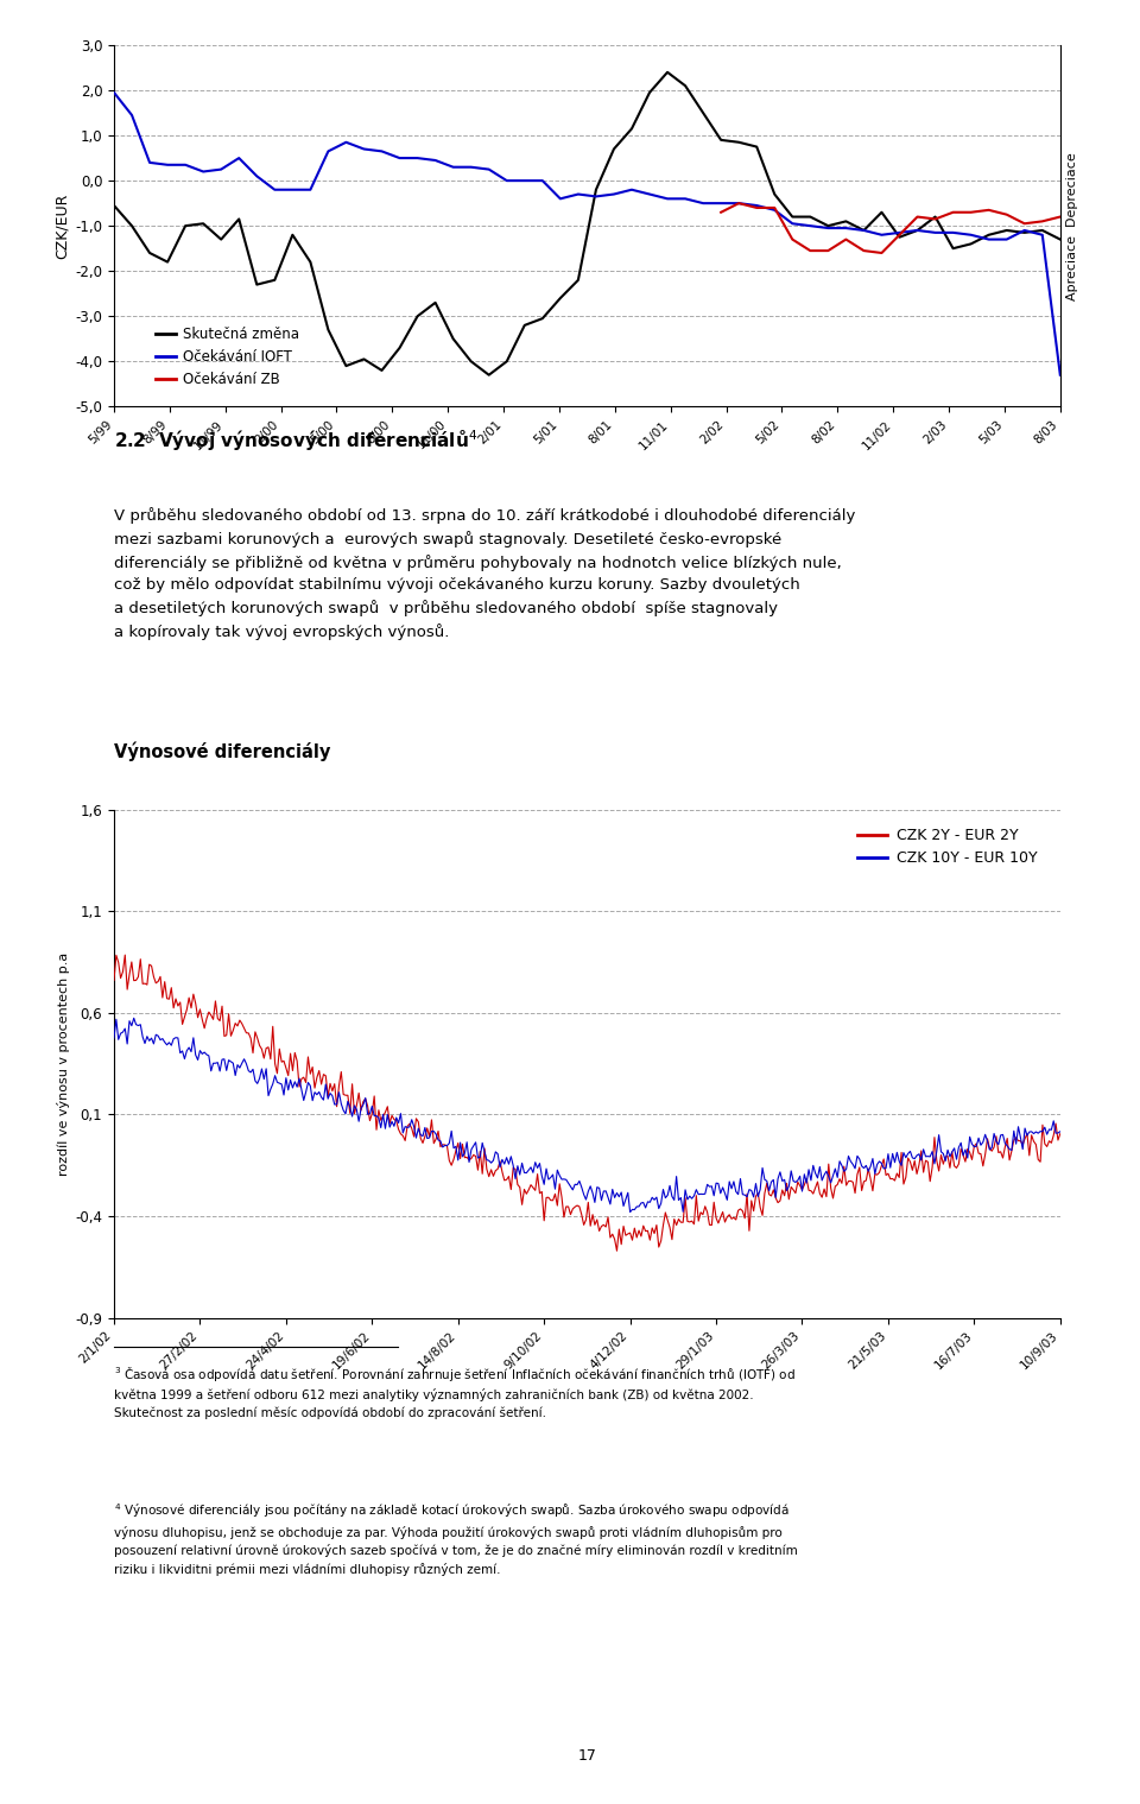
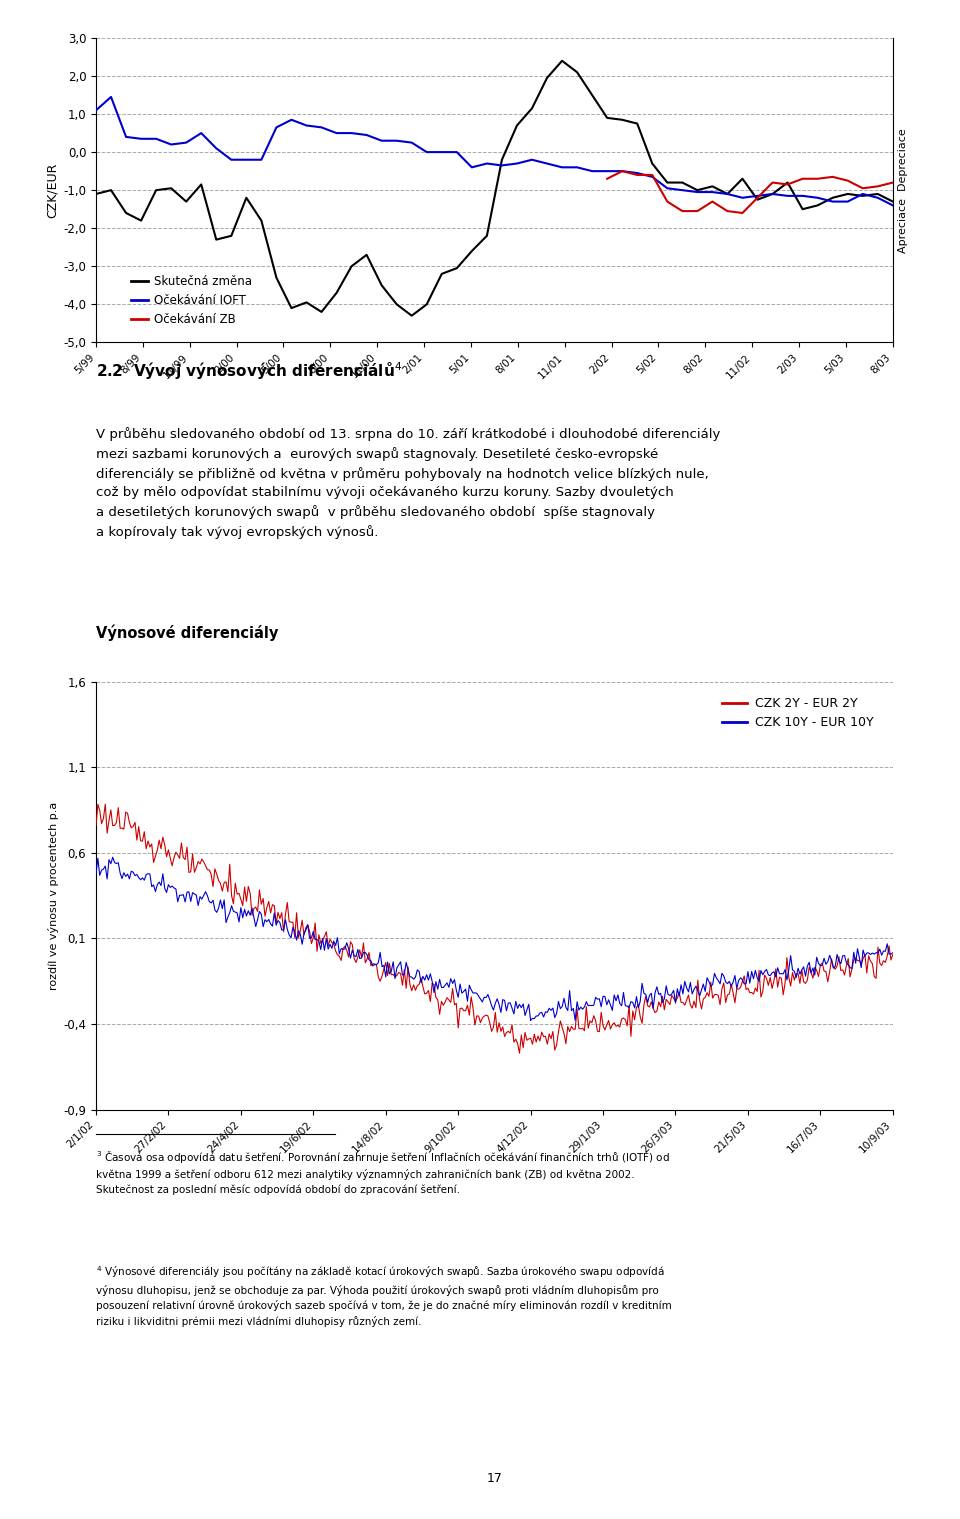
Skutečná změna/5/99: -0,55 -> -1,10
Očekávání IOFT/5/99: 1,95 -> 1,10
Očekávání IOFT/8/03: -4,30 -> -1,40
